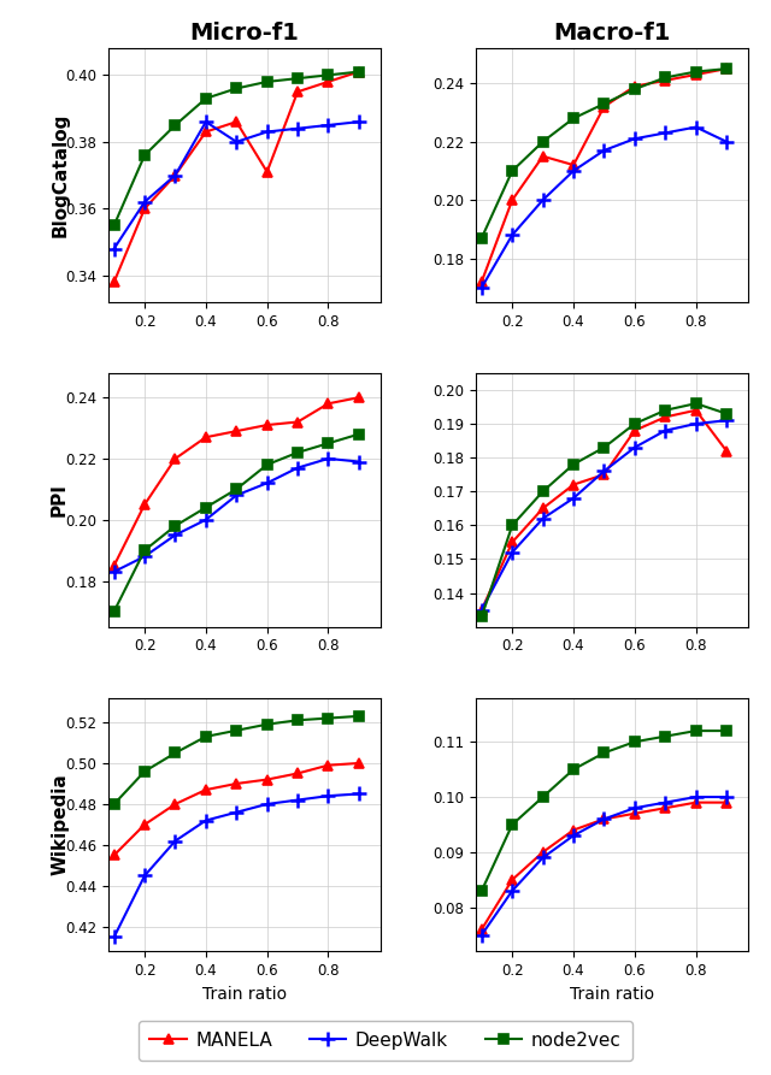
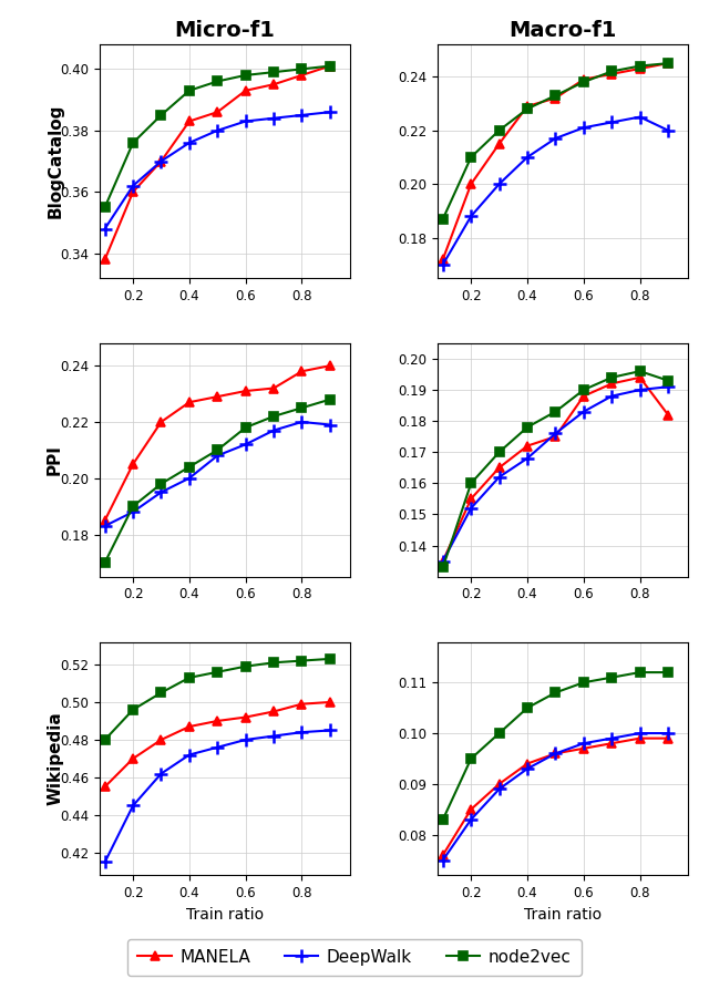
Micro-f1/DeepWalk/0.4: 0.386 -> 0.376
Micro-f1/MANELA/0.6: 0.371 -> 0.393
Macro-f1/MANELA/0.4: 0.212 -> 0.229
